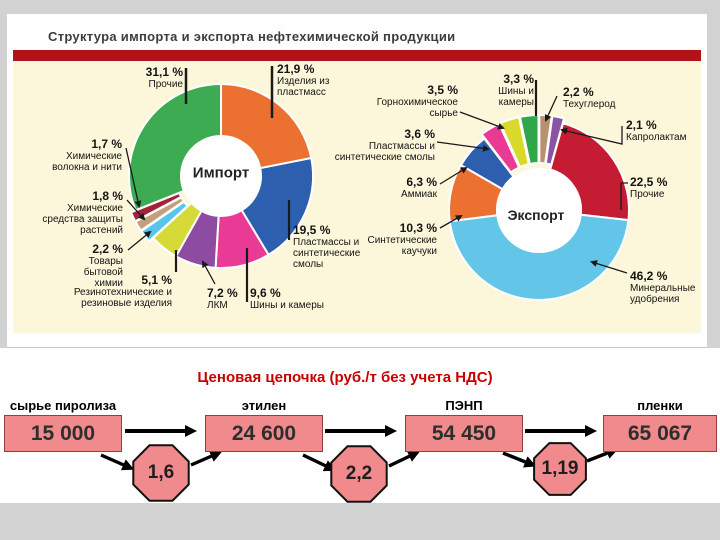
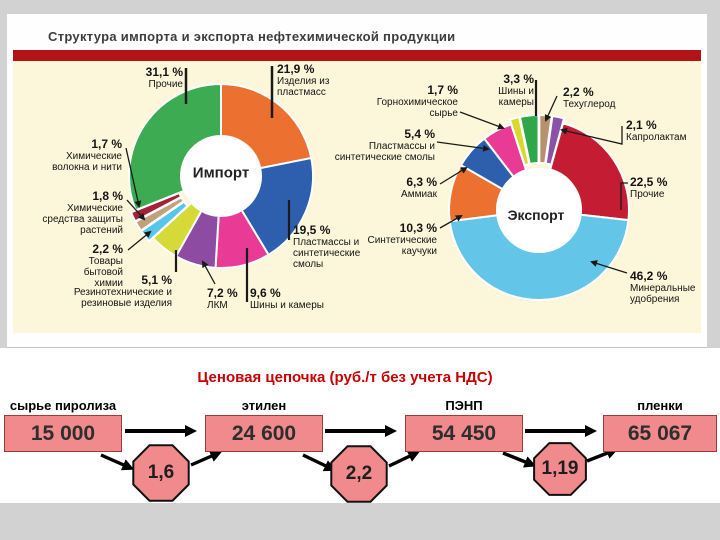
Экспорт/Пластмассы и синтетические смолы: 3,6 -> 5,4
Экспорт/Горнохимическое сырье: 3,5 -> 1,7
